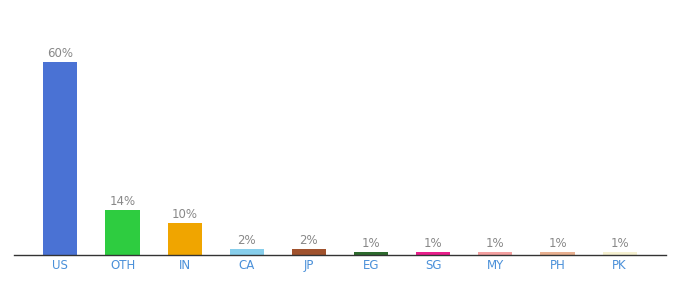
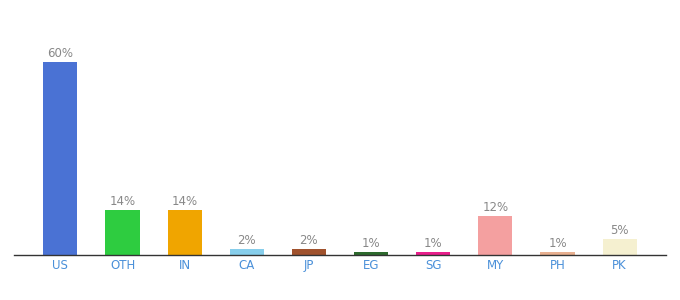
IN: 10% -> 14%
MY: 1% -> 12%
PK: 1% -> 5%
